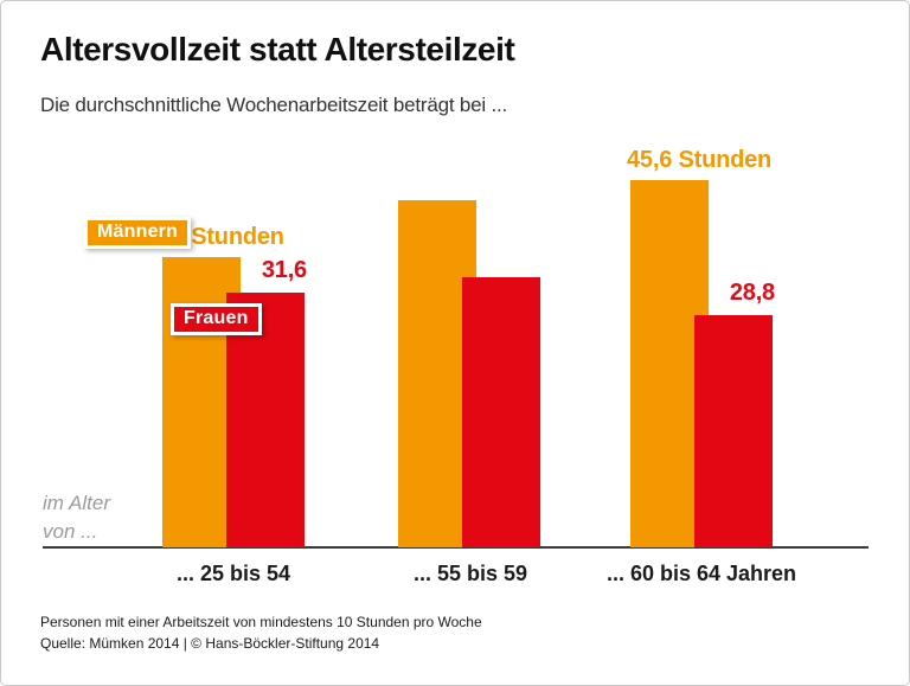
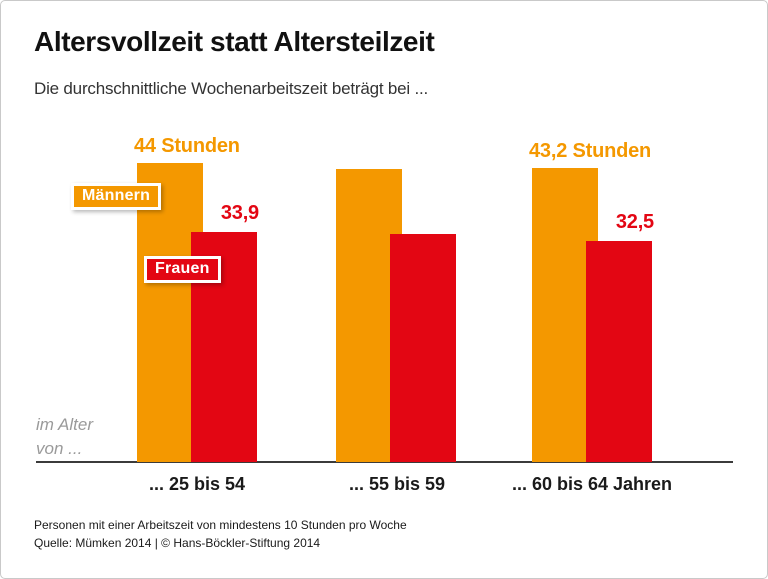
Männern/... 25 bis 54: 36 -> 44
Frauen/... 25 bis 54: 31,6 -> 33,9
Männern/... 60 bis 64 Jahren: 45,6 -> 43,2
Frauen/... 60 bis 64 Jahren: 28,8 -> 32,5
